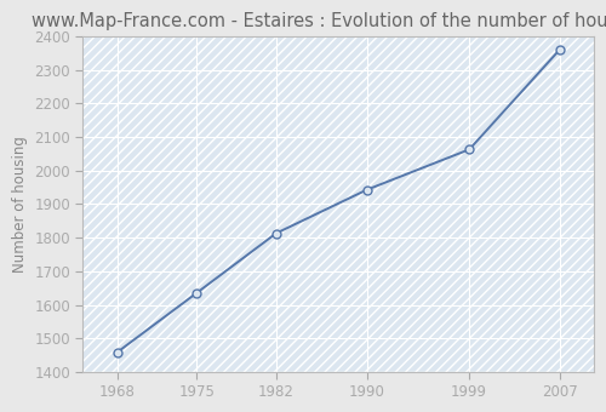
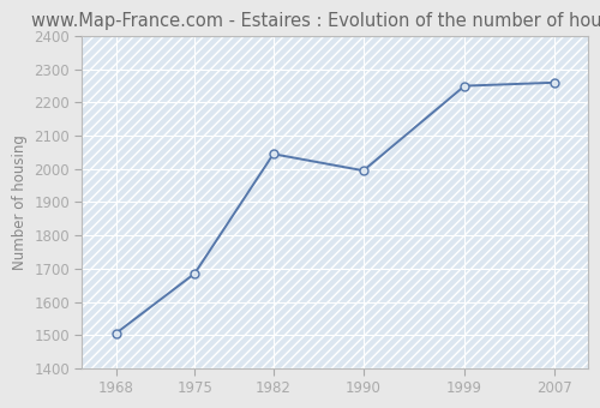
1968: 1458 -> 1505
1975: 1635 -> 1685
1982: 1813 -> 2045
1990: 1943 -> 1995
1999: 2063 -> 2250
2007: 2362 -> 2260
